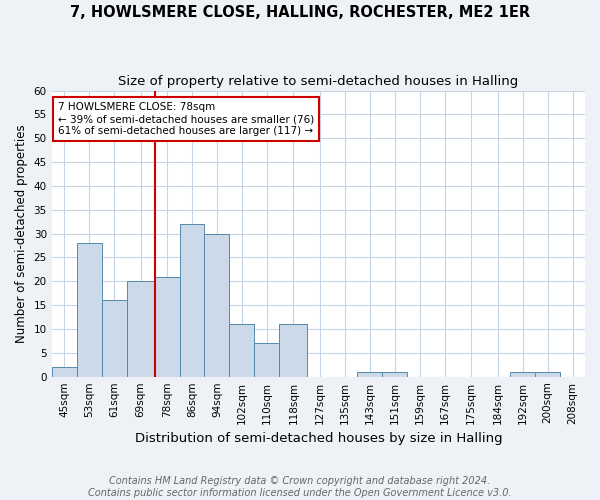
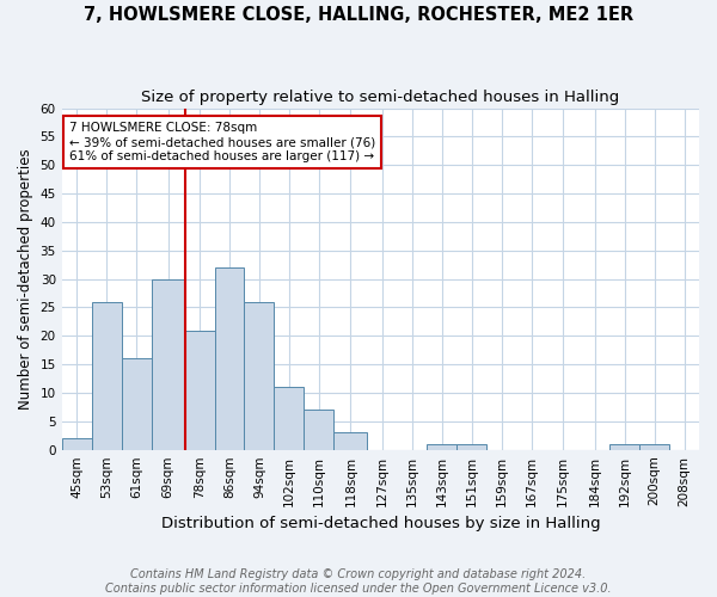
53sqm: 28 -> 26
69sqm: 20 -> 30
94sqm: 30 -> 26
118sqm: 11 -> 3
